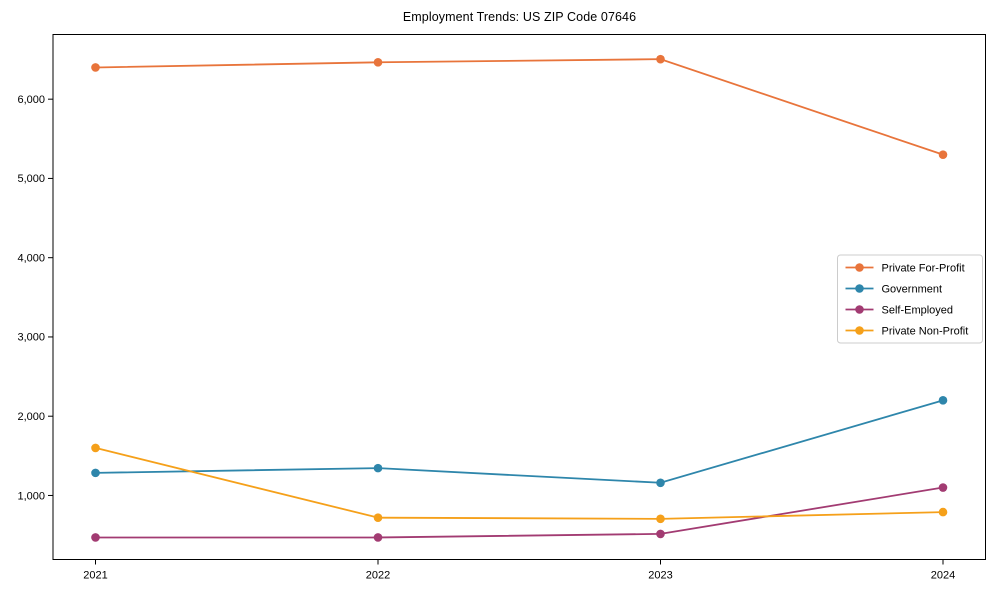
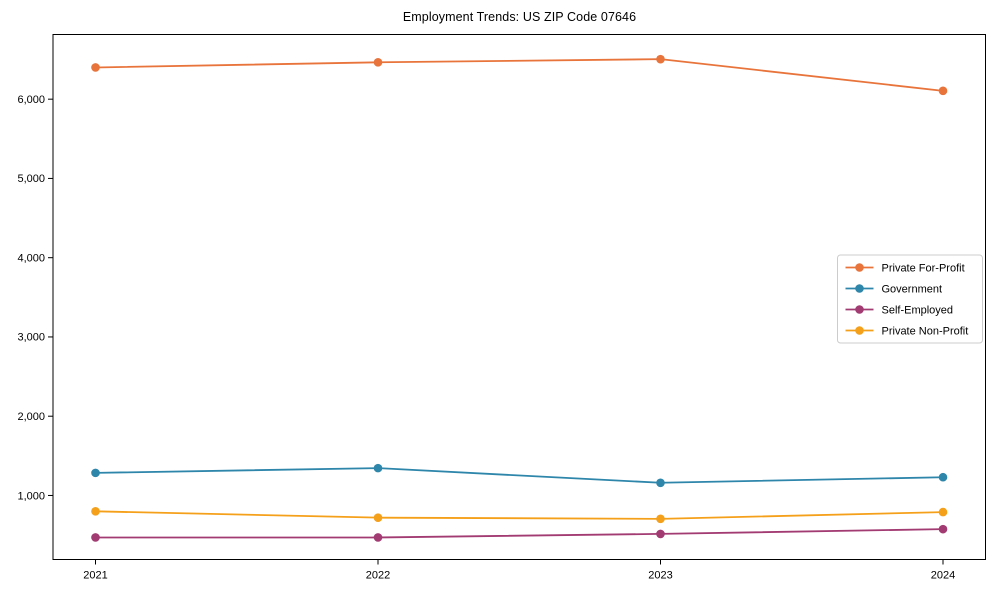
Private Non-Profit/2021: 1600 -> 800
Private For-Profit/2024: 5300 -> 6100
Government/2024: 2200 -> 1200
Self-Employed/2024: 1100 -> 600
